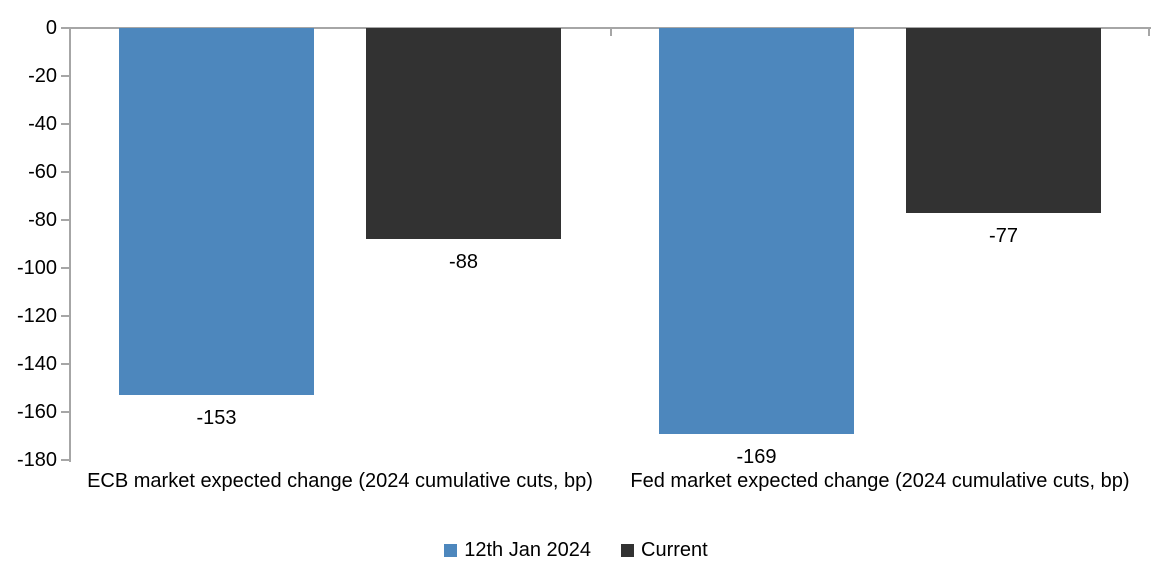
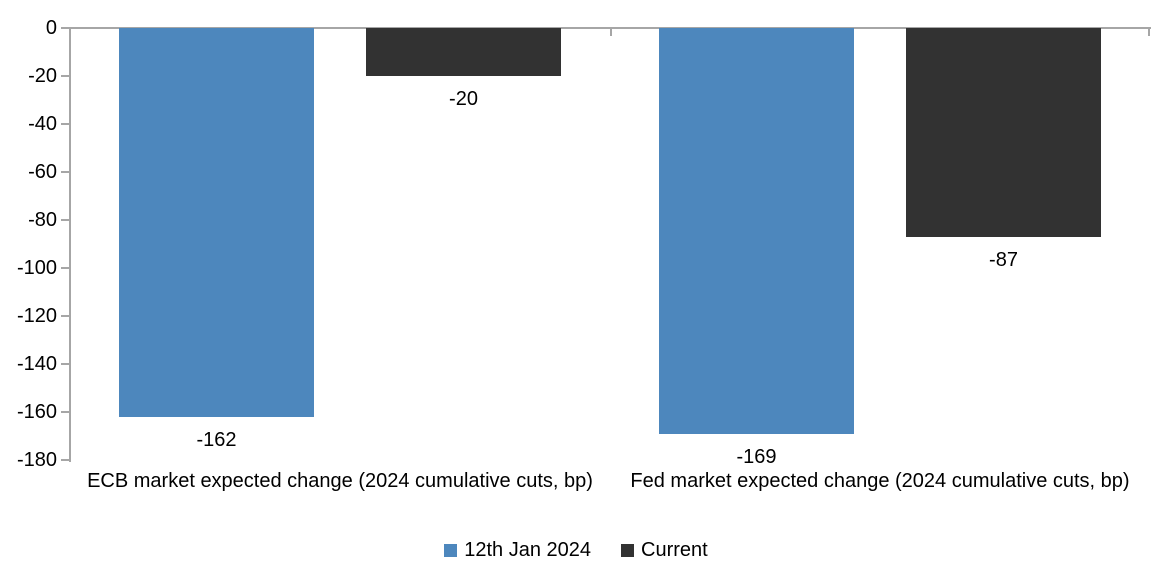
12th Jan 2024/ECB market expected change (2024 cumulative cuts, bp): -153 -> -162
Current/ECB market expected change (2024 cumulative cuts, bp): -88 -> -20
Current/Fed market expected change (2024 cumulative cuts, bp): -77 -> -87
